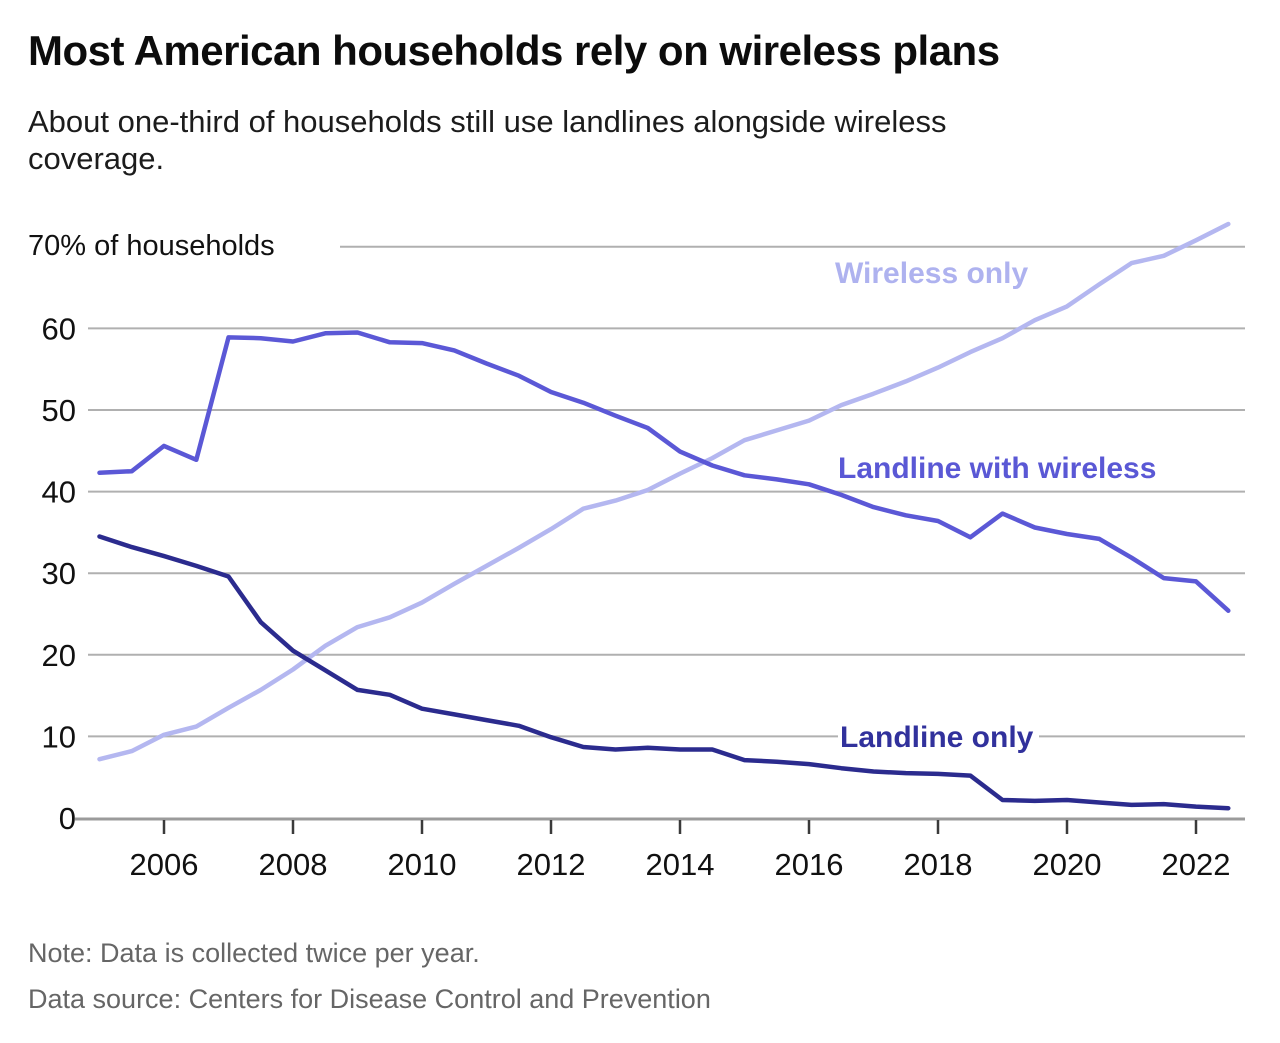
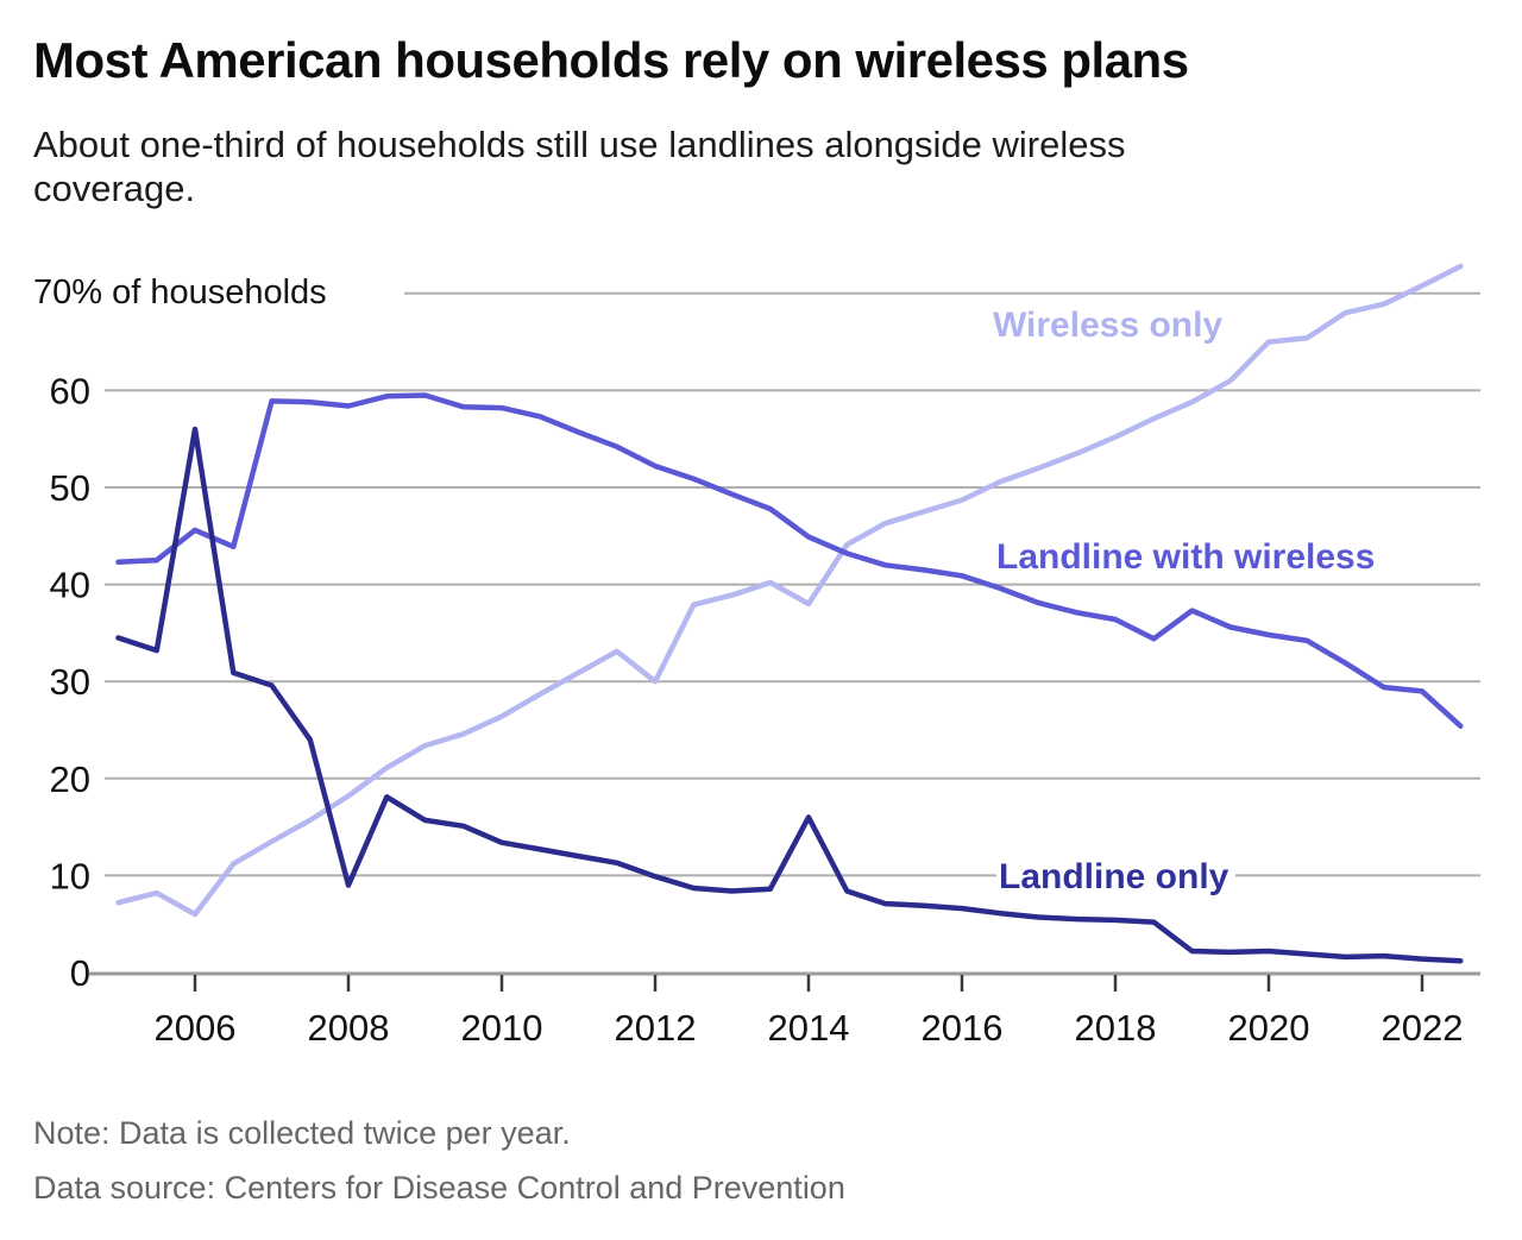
Wireless only/2006: 10 -> 6
Landline only/2006: 32 -> 56
Landline only/2008: 20 -> 9
Wireless only/2012: 35 -> 30
Wireless only/2014: 42 -> 38
Landline only/2014: 8 -> 16
Wireless only/2020: 63 -> 65
